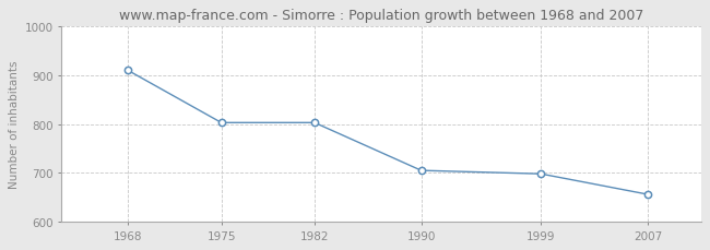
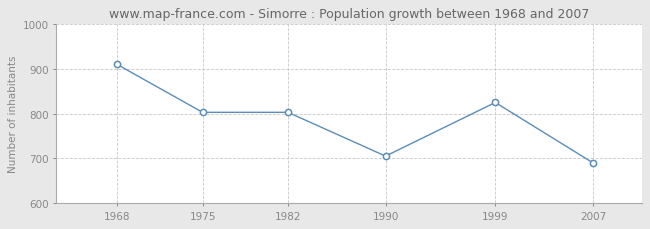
1999: 698 -> 825
2007: 656 -> 690
